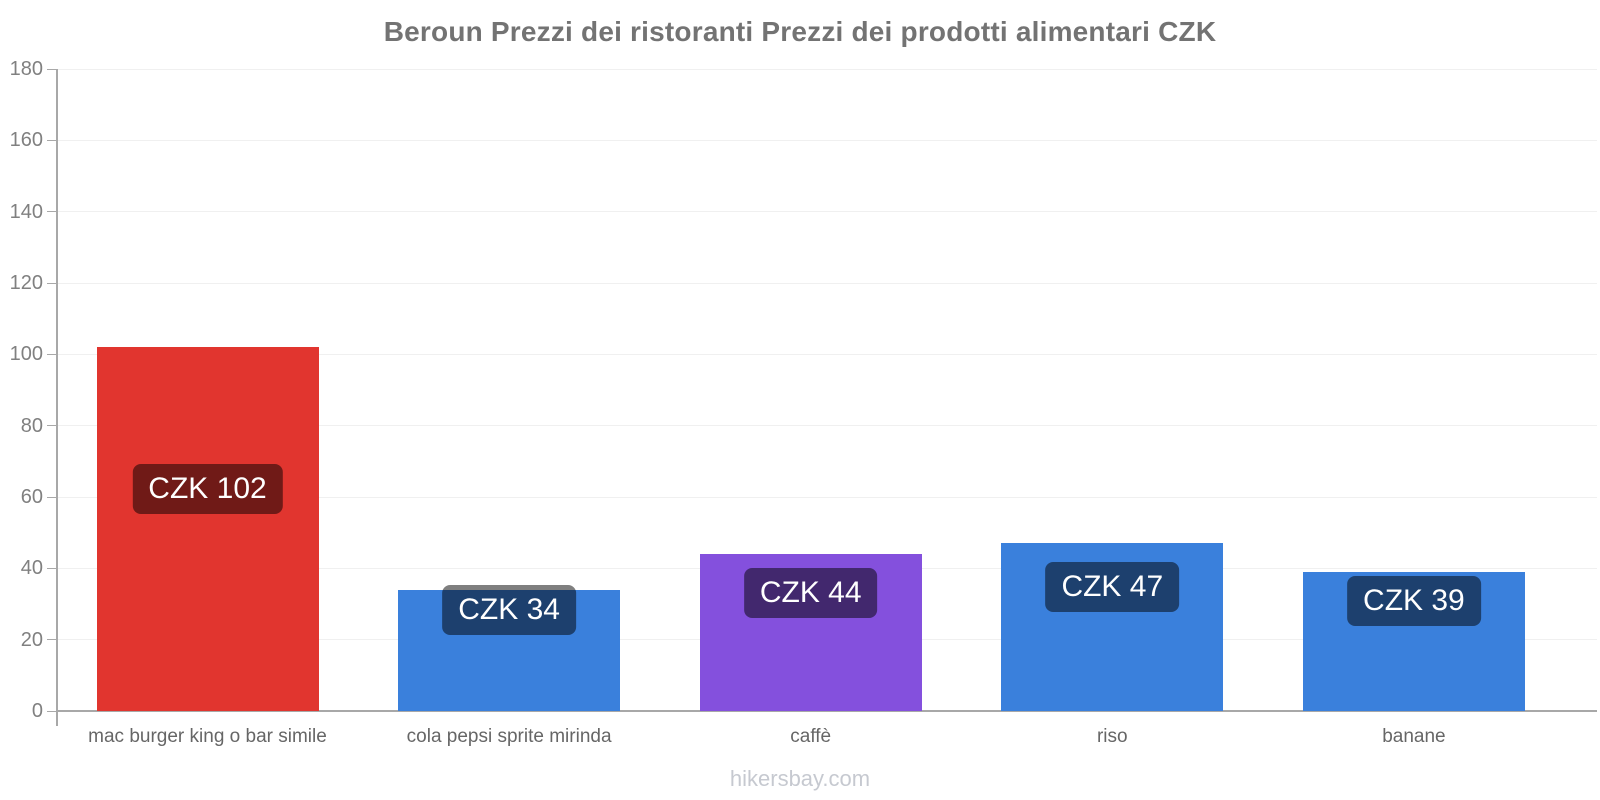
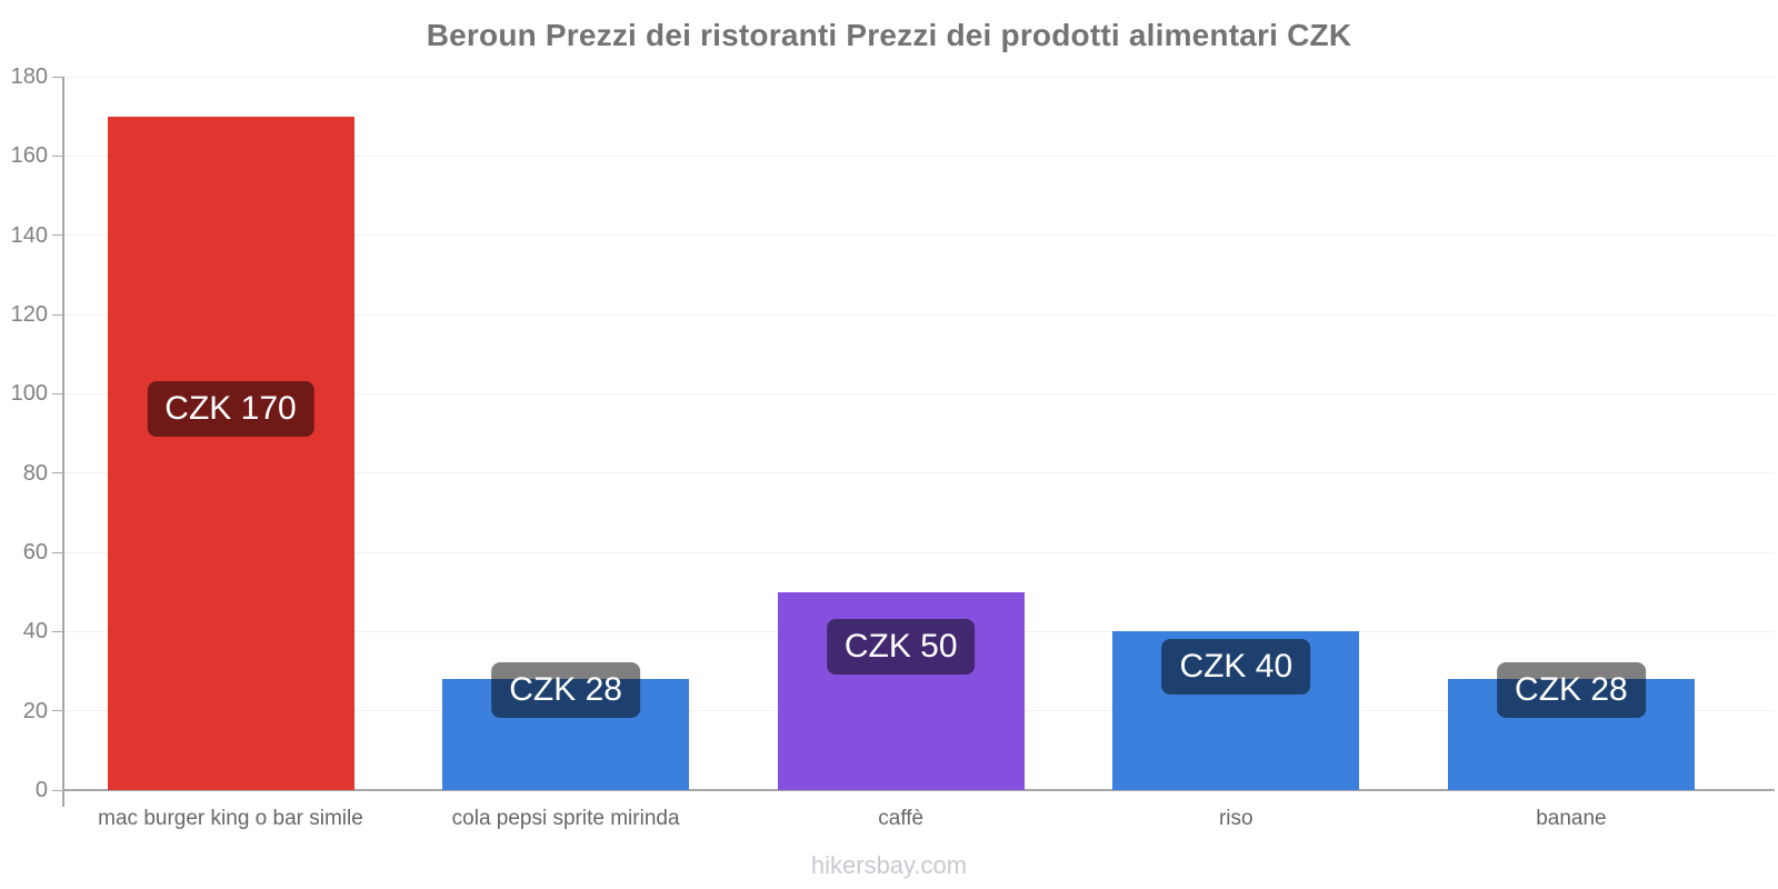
mac burger king o bar simile: 102 -> 170
cola pepsi sprite mirinda: 34 -> 28
caffè: 44 -> 50
riso: 47 -> 40
banane: 39 -> 28
